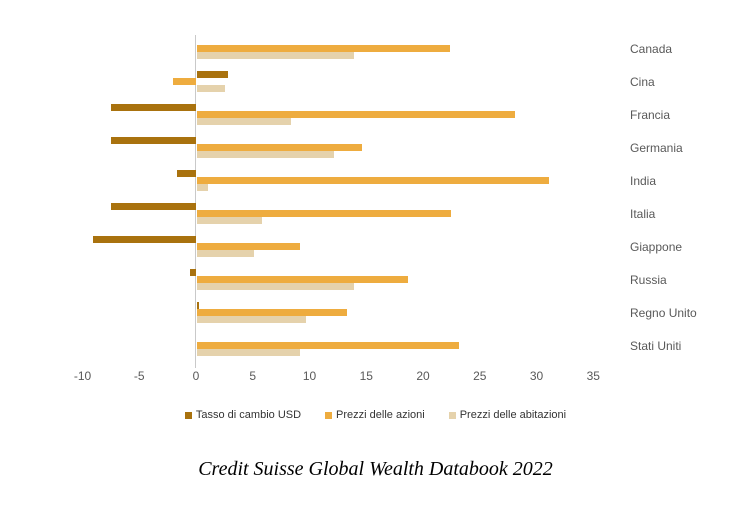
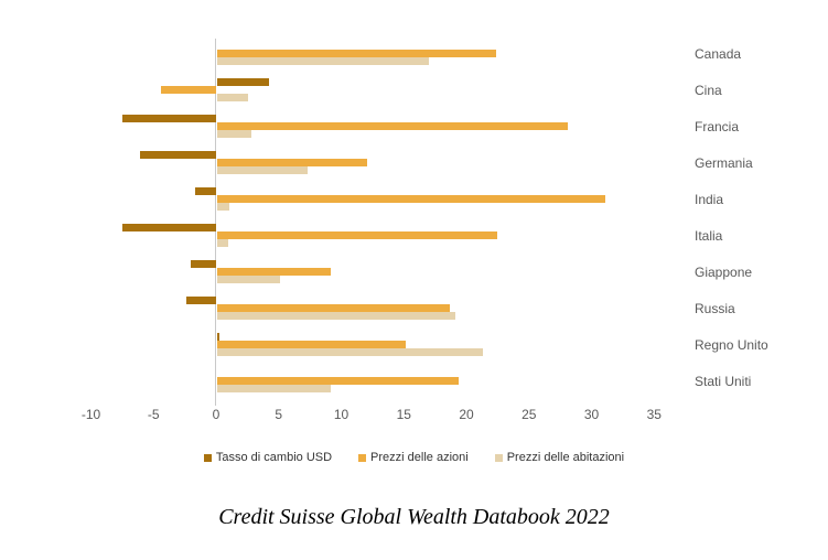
Prezzi delle abitazioni/Canada: 13.8 -> 16.9
Tasso di cambio USD/Cina: 2.7 -> 4.1
Prezzi delle azioni/Cina: -2.0 -> -4.4
Prezzi delle abitazioni/Francia: 8.3 -> 2.7
Tasso di cambio USD/Germania: -7.5 -> -6.1
Prezzi delle azioni/Germania: 14.5 -> 12.0
Prezzi delle abitazioni/Germania: 12.1 -> 7.2
Prezzi delle abitazioni/Italia: 5.7 -> 0.9
Tasso di cambio USD/Giappone: -9.1 -> -2.0
Tasso di cambio USD/Russia: -0.5 -> -2.4
Prezzi delle abitazioni/Russia: 13.8 -> 19.0
Prezzi delle azioni/Regno Unito: 13.2 -> 15.1
Prezzi delle abitazioni/Regno Unito: 9.6 -> 21.2
Prezzi delle azioni/Stati Uniti: 23.1 -> 19.3
